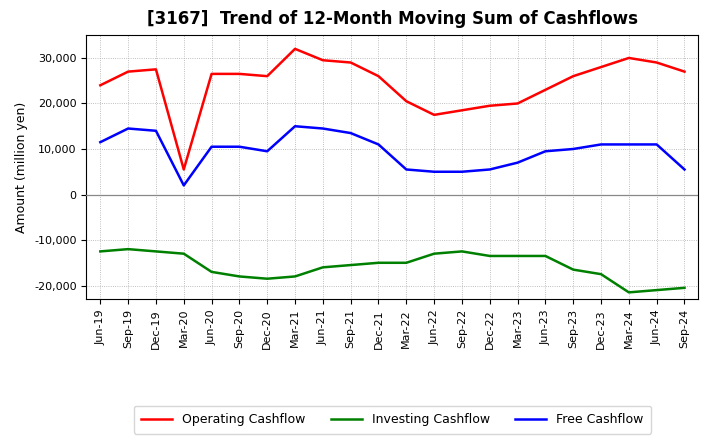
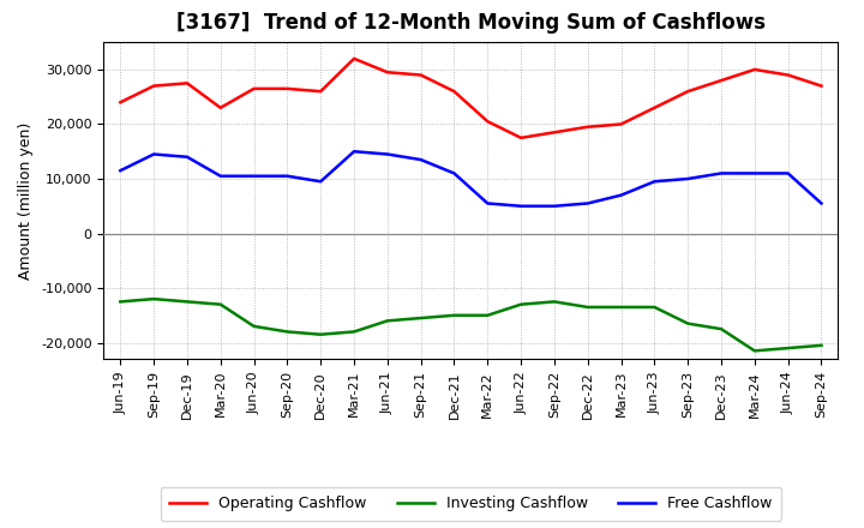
Operating Cashflow/Mar-20: 5,500 -> 23,000
Free Cashflow/Mar-20: 2,000 -> 10,500
